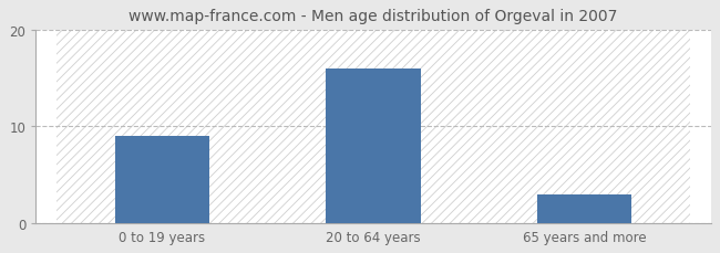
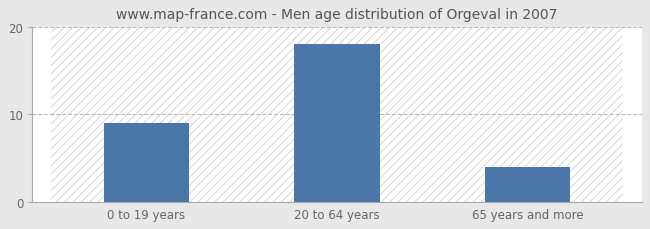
20 to 64 years: 16 -> 18
65 years and more: 3 -> 4
